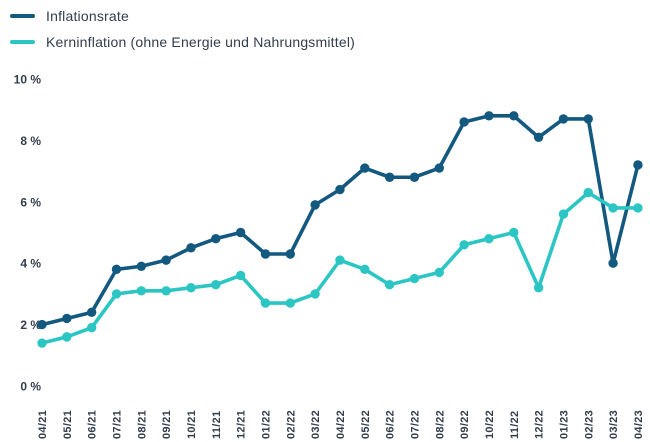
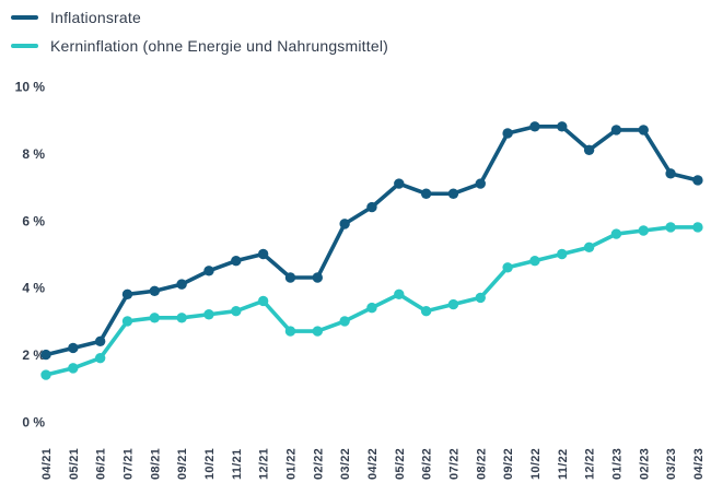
Kerninflation (ohne Energie und Nahrungsmittel)/04/22: 4.1% -> 3.4%
Kerninflation (ohne Energie und Nahrungsmittel)/12/22: 3.2% -> 5.2%
Kerninflation (ohne Energie und Nahrungsmittel)/02/23: 6.3% -> 5.7%
Inflationsrate/03/23: 4.0% -> 7.4%
